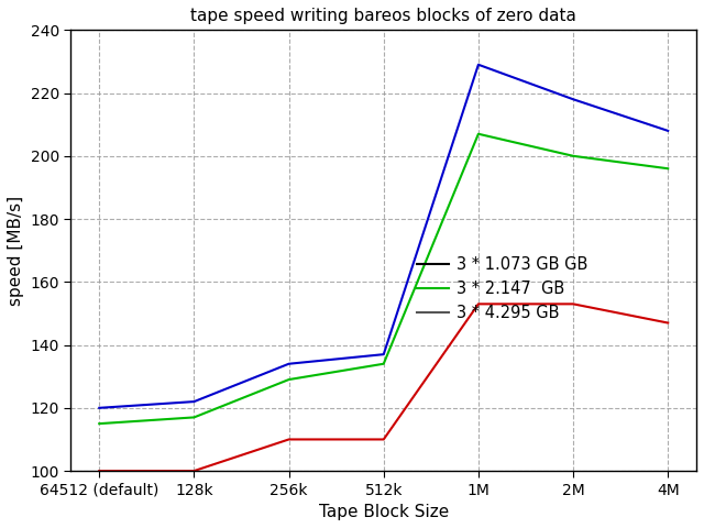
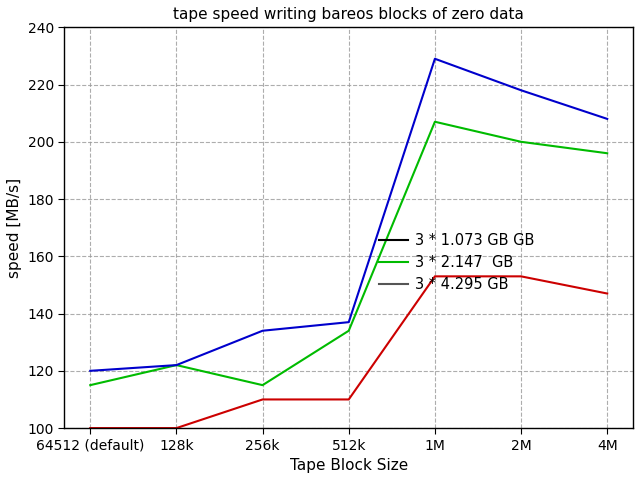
3 * 2.147 GB/128k: 117 -> 122
3 * 2.147 GB/256k: 129 -> 115
